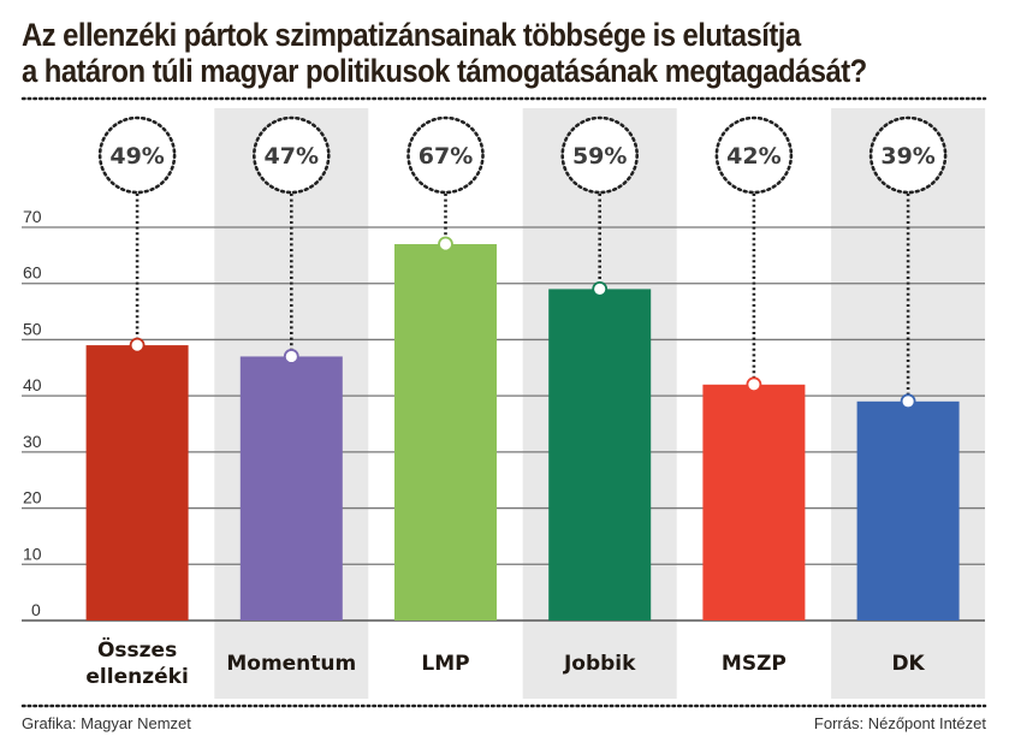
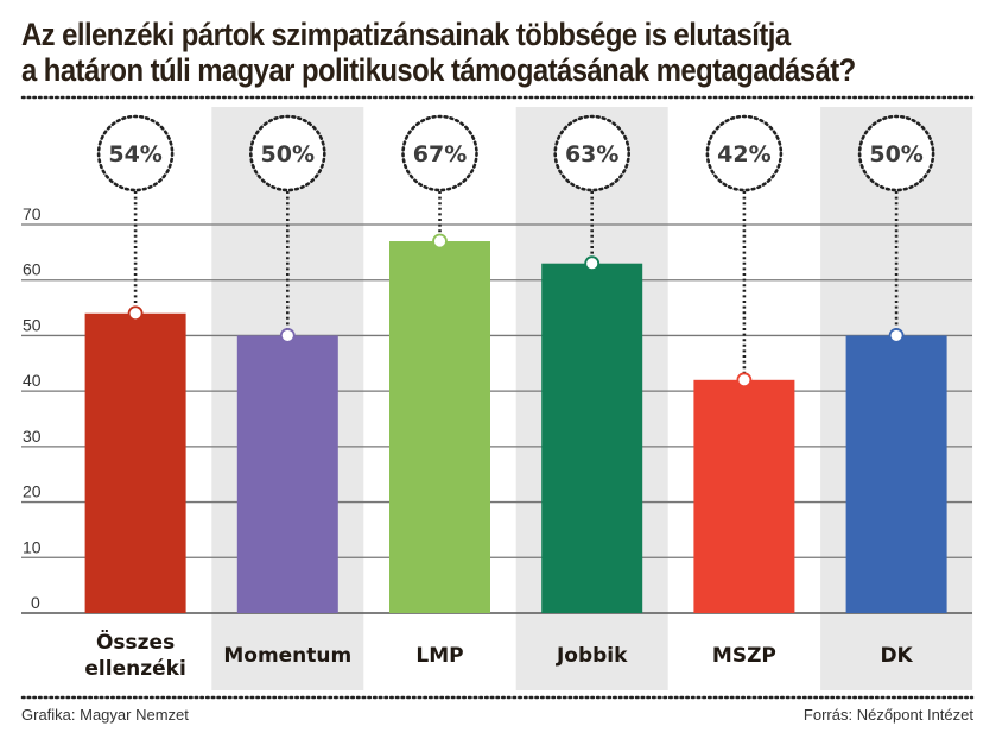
Összes ellenzéki: 49% -> 54%
Momentum: 47% -> 50%
Jobbik: 59% -> 63%
DK: 39% -> 50%
